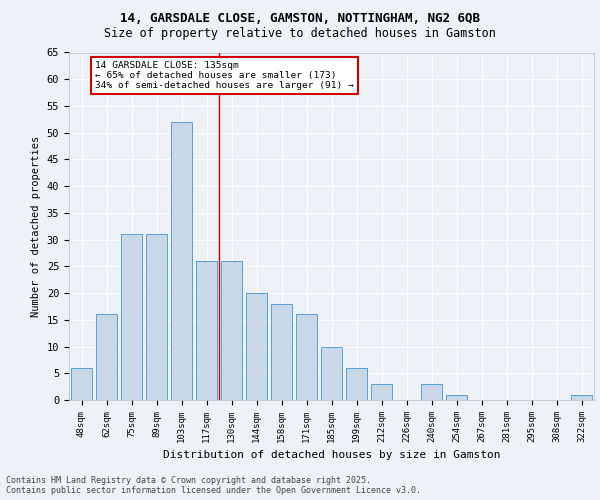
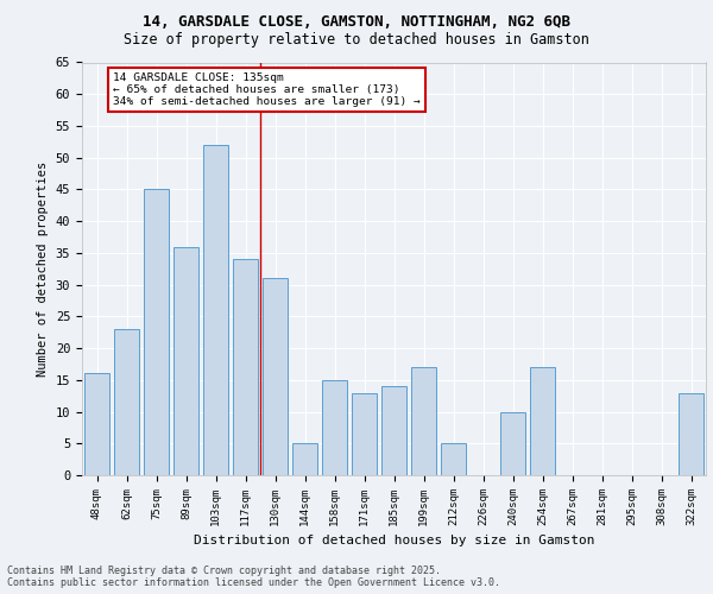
48sqm: 6 -> 16
62sqm: 16 -> 23
75sqm: 31 -> 45
89sqm: 31 -> 36
117sqm: 26 -> 34
130sqm: 26 -> 31
144sqm: 20 -> 5
158sqm: 18 -> 15
171sqm: 16 -> 13
185sqm: 10 -> 14
199sqm: 6 -> 17
212sqm: 3 -> 5
240sqm: 3 -> 10
254sqm: 1 -> 17
322sqm: 1 -> 13
